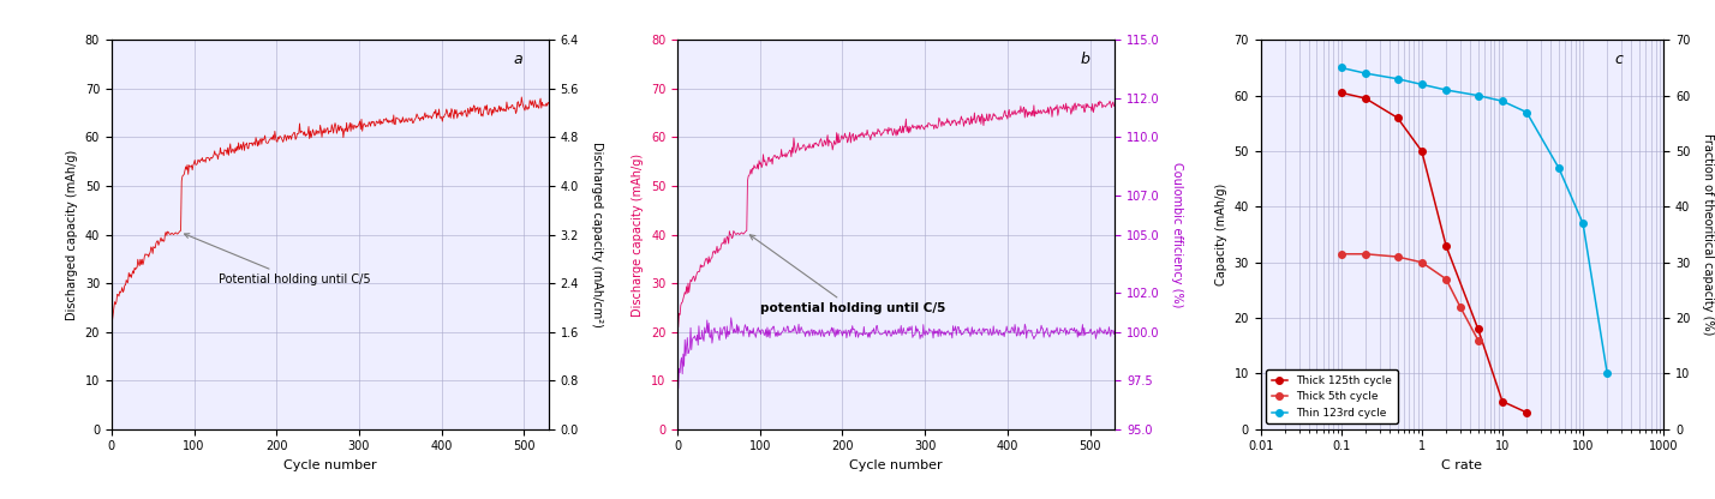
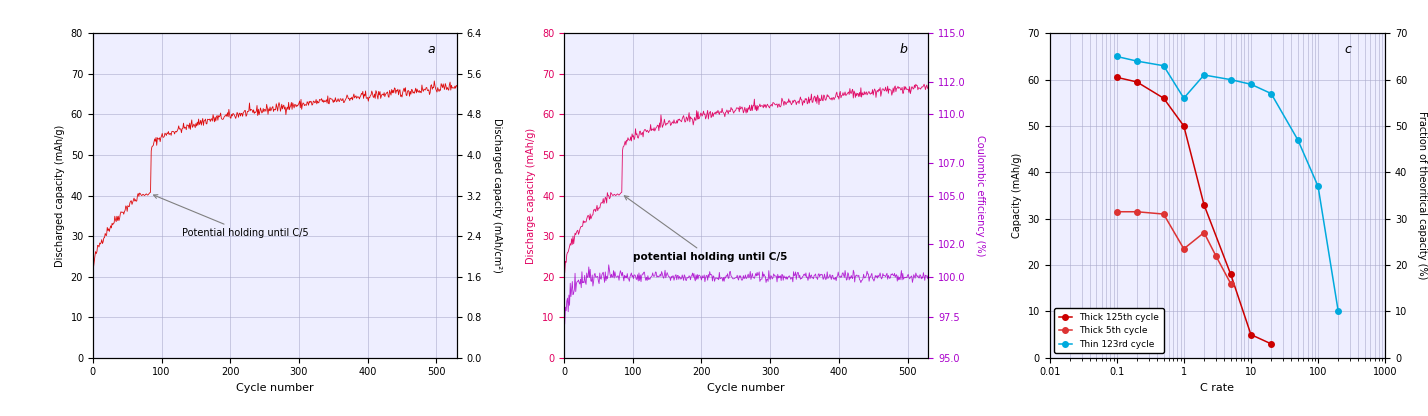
Thick 5th cycle/1: 30.0 -> 23.5
Thin 123rd cycle/1: 62 -> 56
